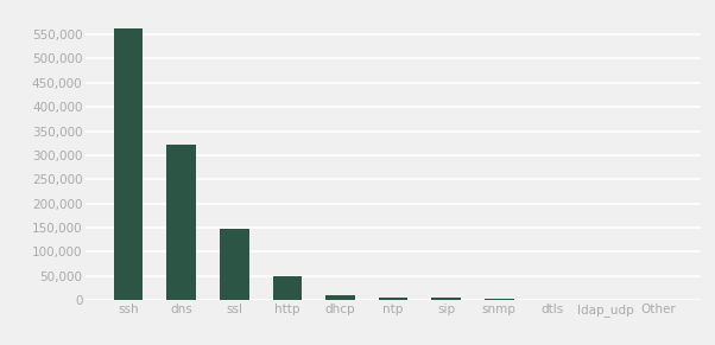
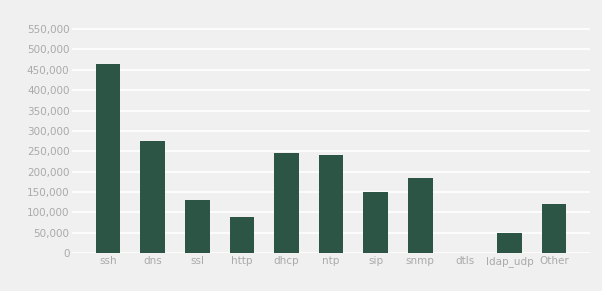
ssh: 562,000 -> 465,000
dns: 322,000 -> 275,000
ssl: 148,000 -> 130,000
http: 50,000 -> 90,000
dhcp: 10,000 -> 245,000
ntp: 6,000 -> 240,000
sip: 4,000 -> 150,000
snmp: 4,000 -> 185,000
ldap_udp: 0 -> 50,000
Other: 0 -> 120,000
